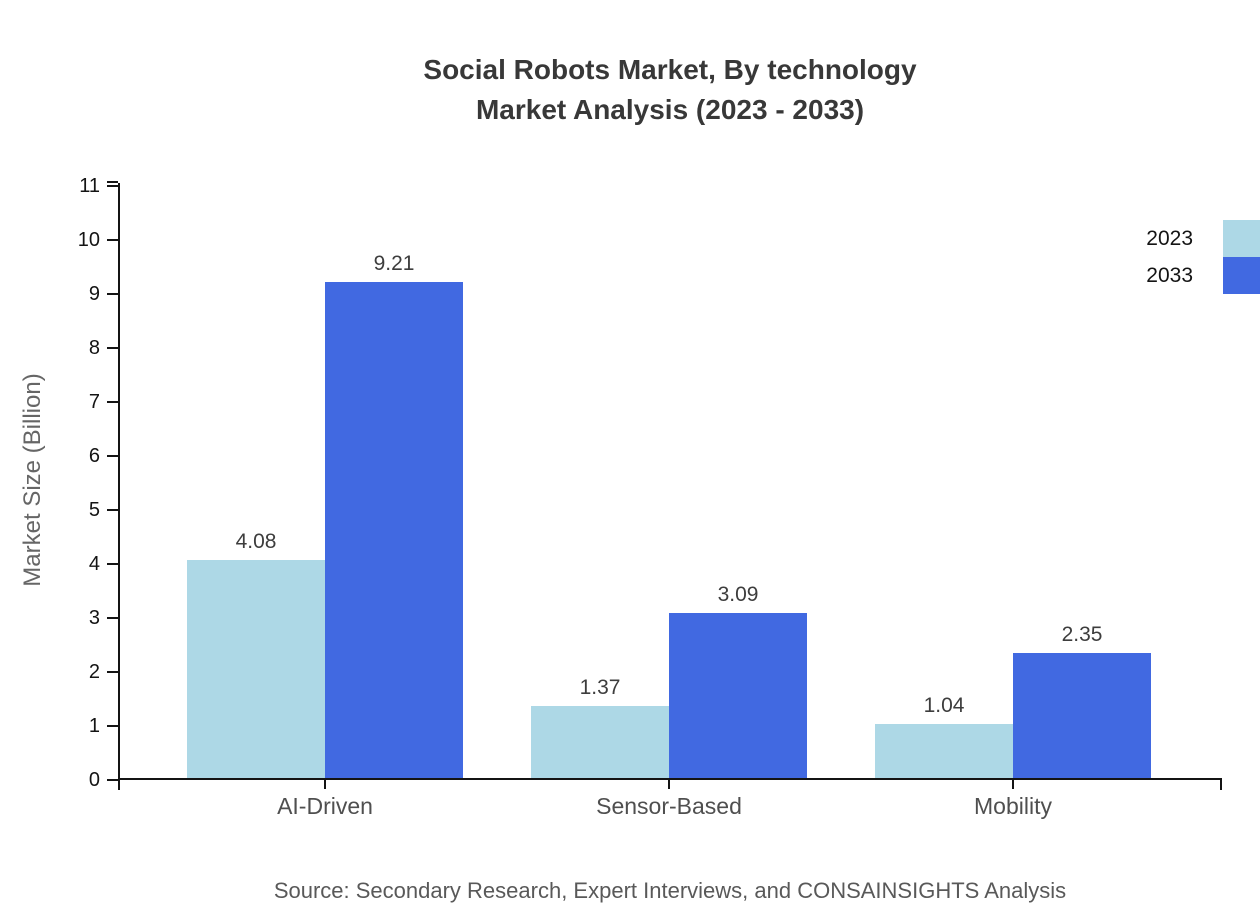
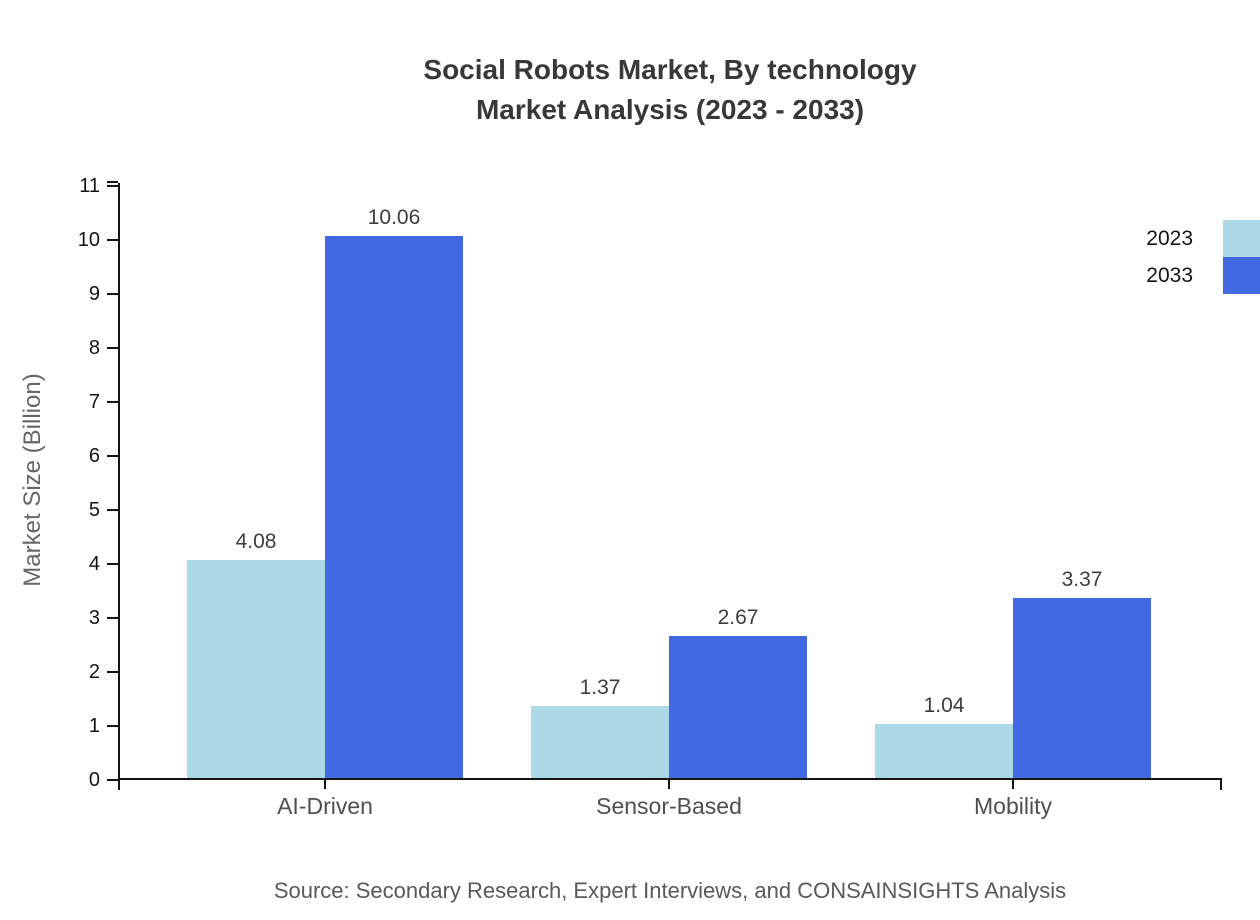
2033/AI-Driven: 9.21 -> 10.06
2033/Sensor-Based: 3.09 -> 2.67
2033/Mobility: 2.35 -> 3.37
